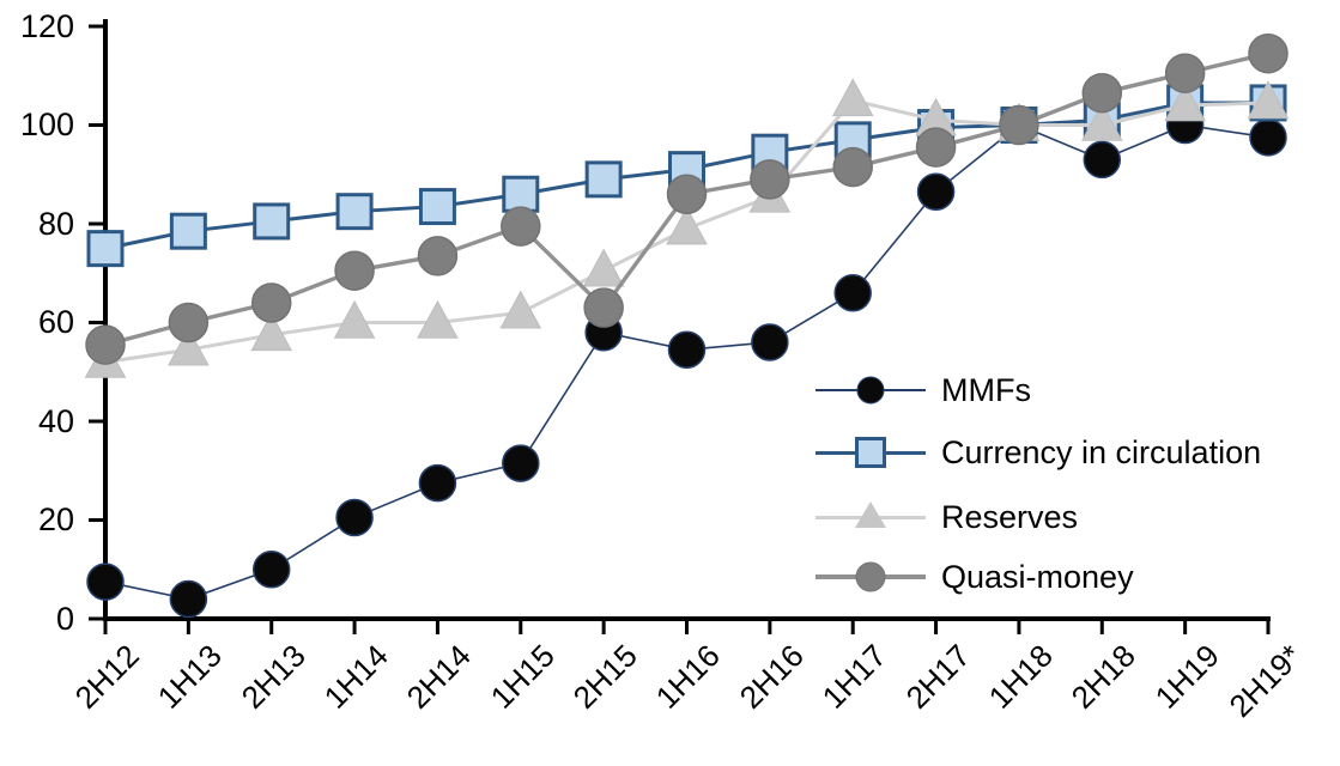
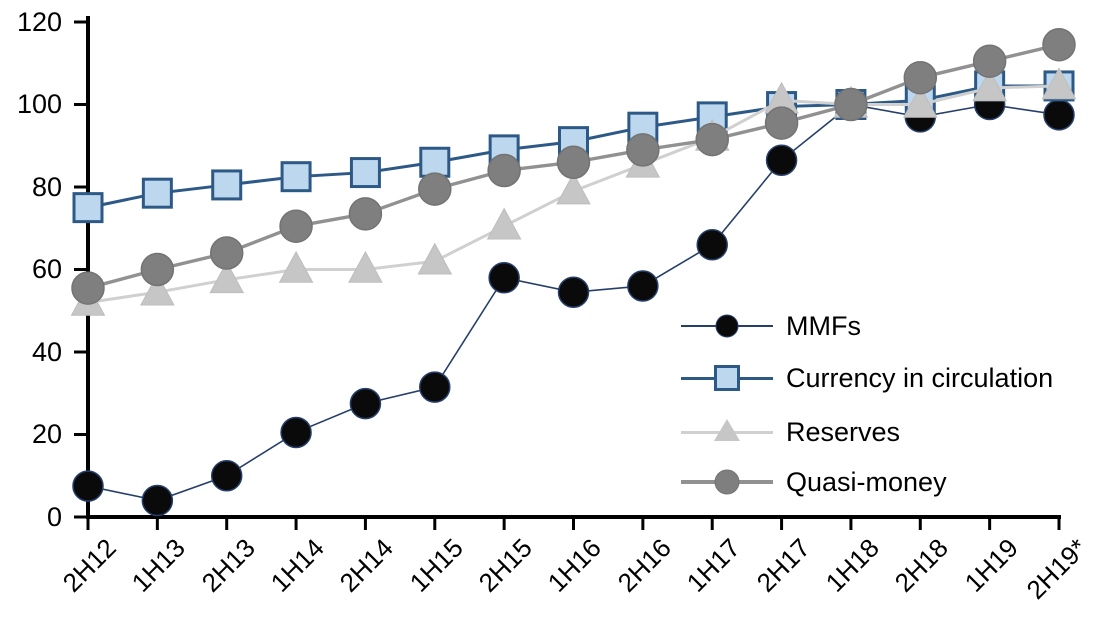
Quasi-money/2H15: 63 -> 84
Reserves/1H17: 105 -> 92
MMFs/2H18: 93 -> 97
